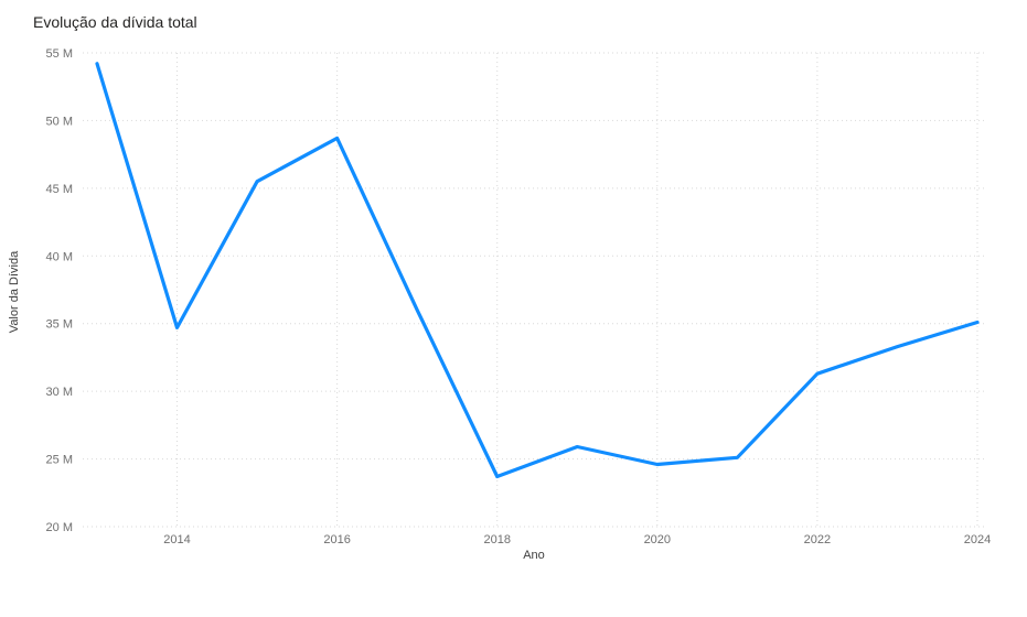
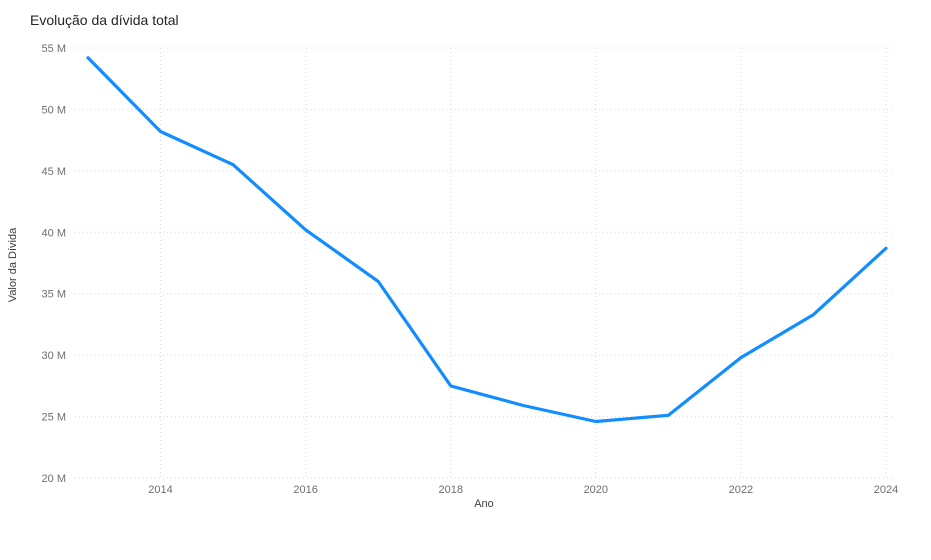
2014: 34.7M -> 48.2M
2016: 48.7M -> 40.2M
2018: 23.7M -> 27.5M
2022: 31.3M -> 29.8M
2024: 35.1M -> 38.7M
